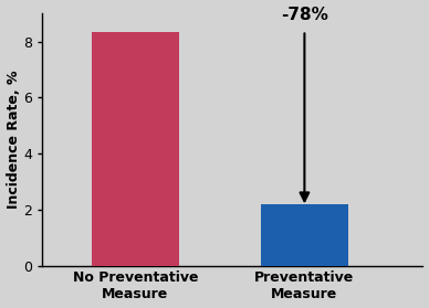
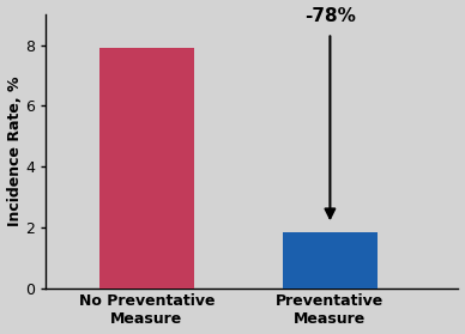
No Preventative Measure: 8.35 -> 7.90
Preventative Measure: 2.20 -> 1.85
